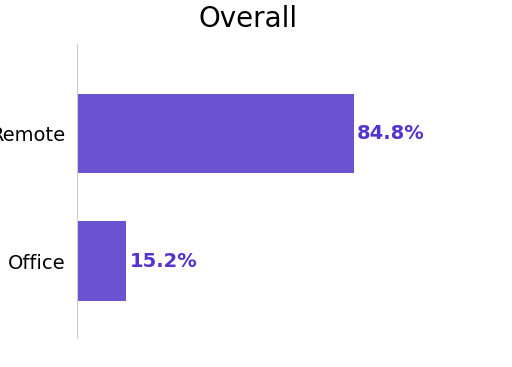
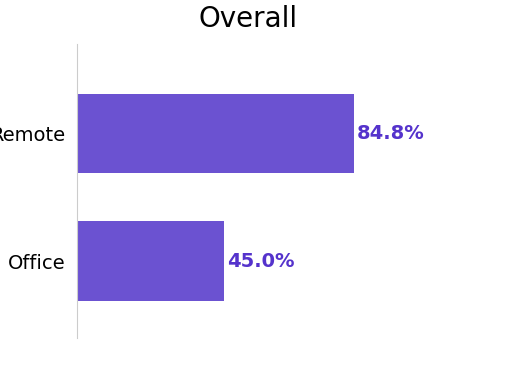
Office: 15.2% -> 45.0%
